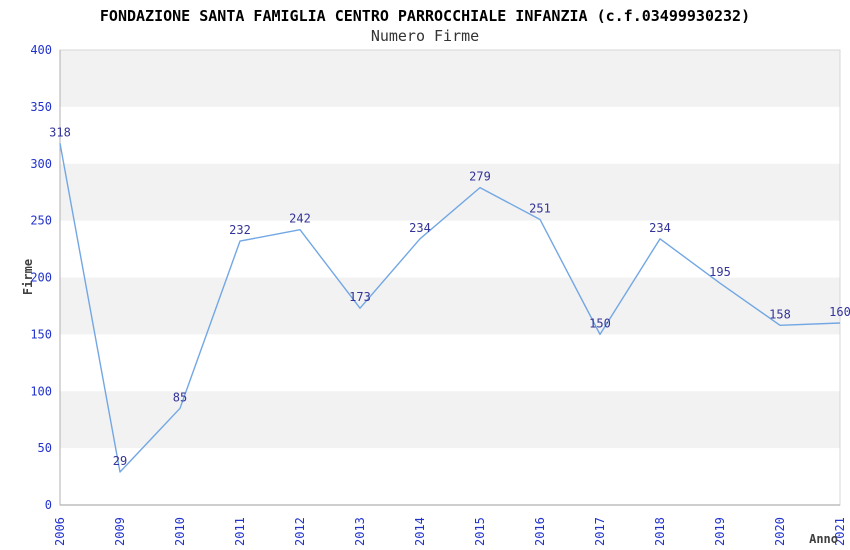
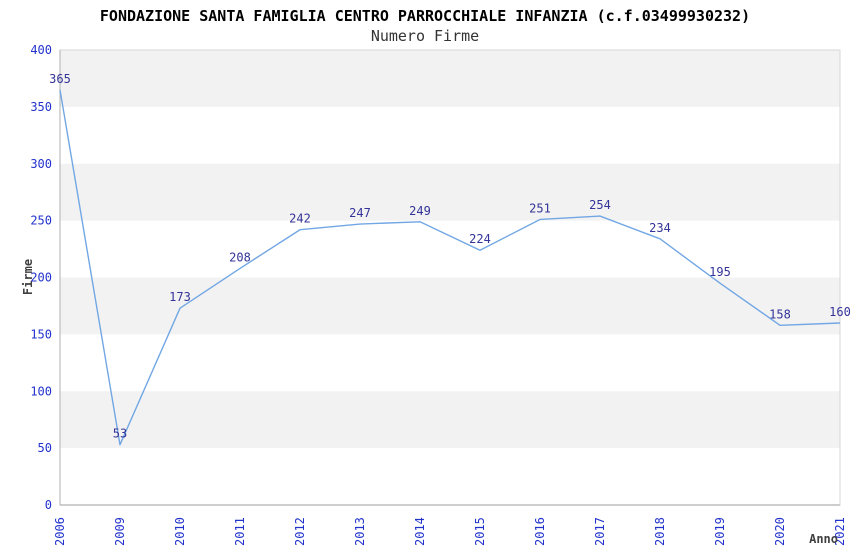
2006: 318 -> 365
2009: 29 -> 53
2010: 85 -> 173
2011: 232 -> 208
2013: 173 -> 247
2014: 234 -> 249
2015: 279 -> 224
2017: 150 -> 254
